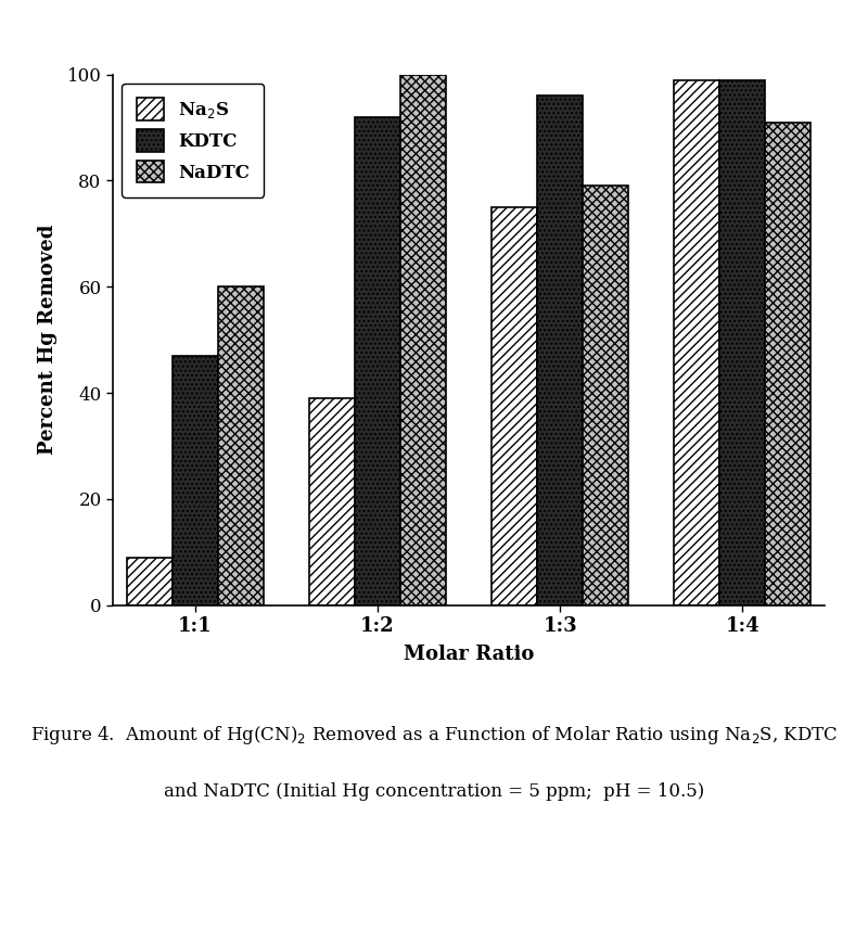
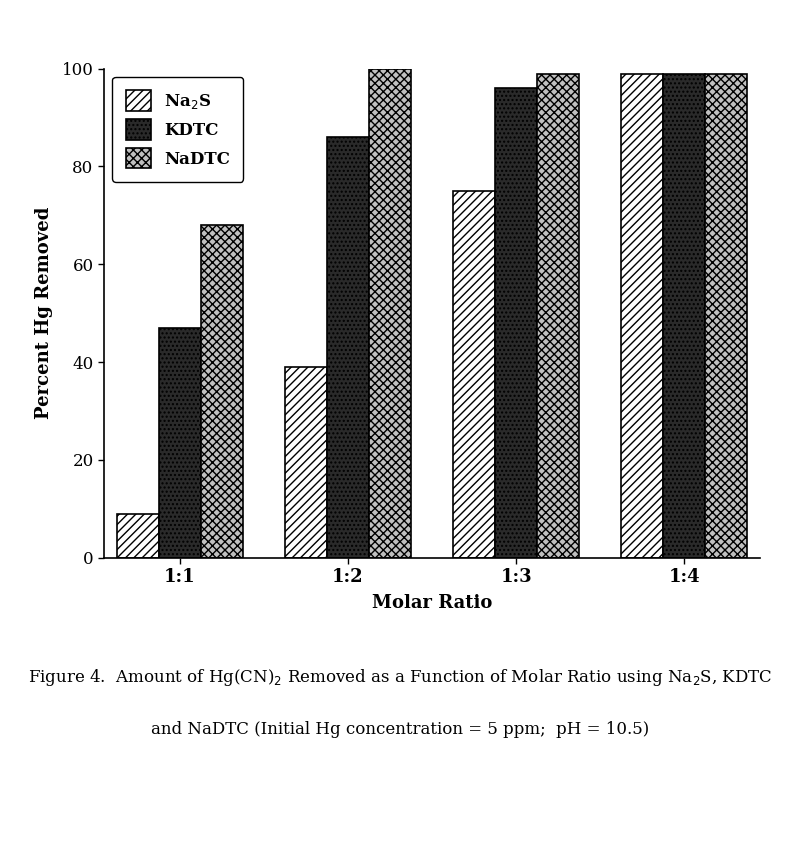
NaDTC/1:1: 60 -> 68
KDTC/1:2: 92 -> 86
NaDTC/1:3: 79 -> 99
NaDTC/1:4: 91 -> 99
